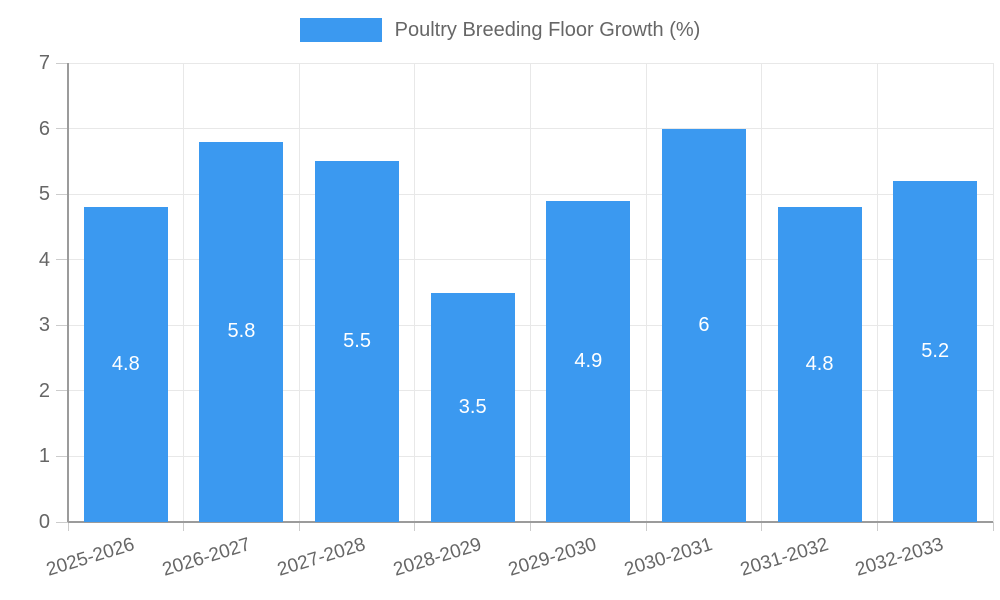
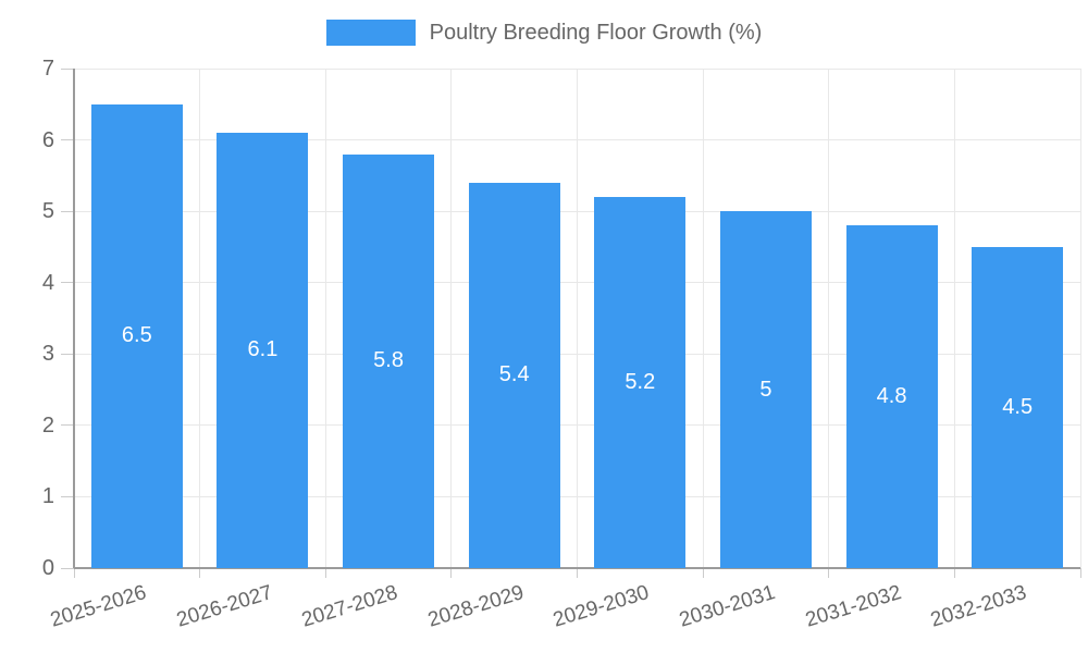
2025-2026: 4.8 -> 6.5
2026-2027: 5.8 -> 6.1
2027-2028: 5.5 -> 5.8
2028-2029: 3.5 -> 5.4
2029-2030: 4.9 -> 5.2
2030-2031: 6 -> 5
2032-2033: 5.2 -> 4.5
